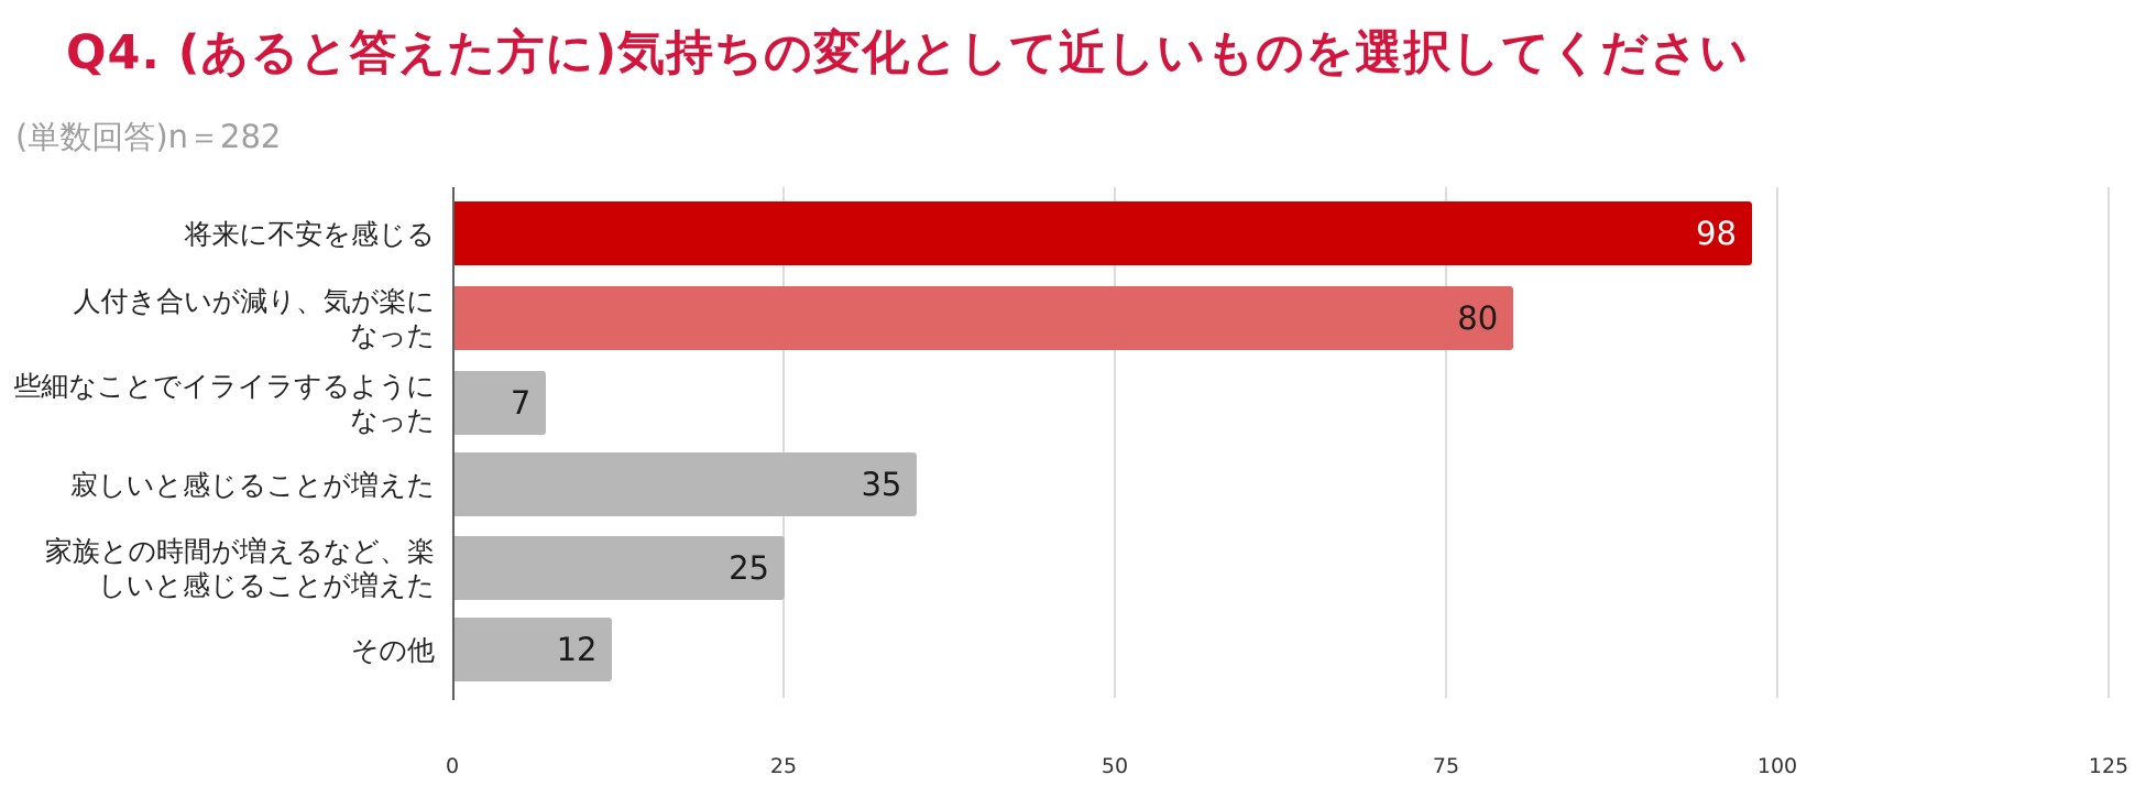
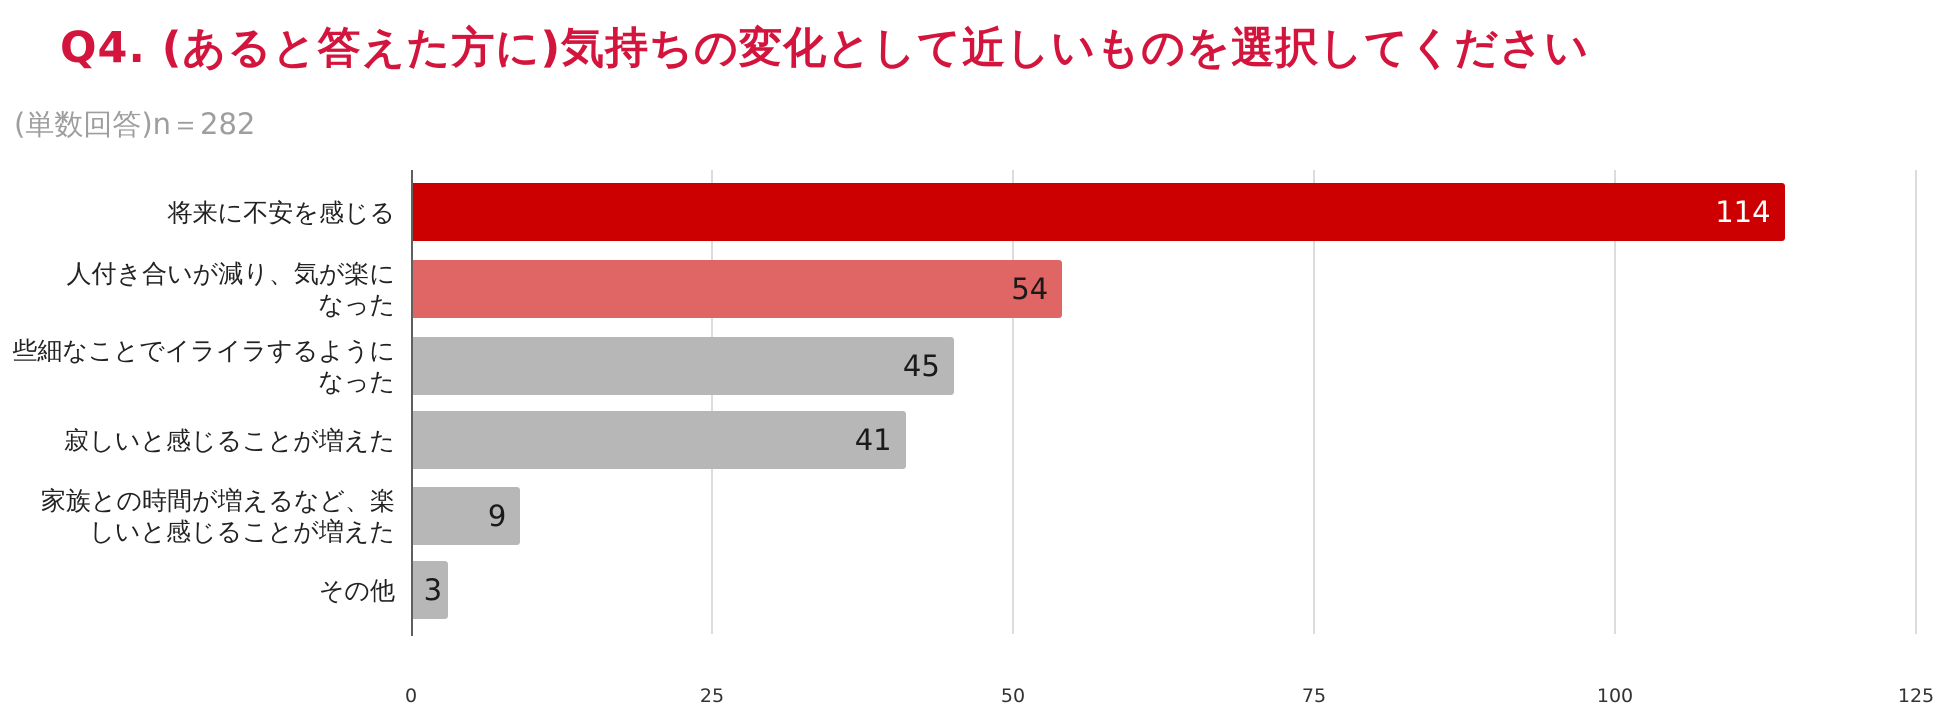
将来に不安を感じる: 98 -> 114
人付き合いが減り、気が楽になった: 80 -> 54
些細なことでイライラするようになった: 7 -> 45
寂しいと感じることが増えた: 35 -> 41
家族との時間が増えるなど、楽しいと感じることが増えた: 25 -> 9
その他: 12 -> 3
